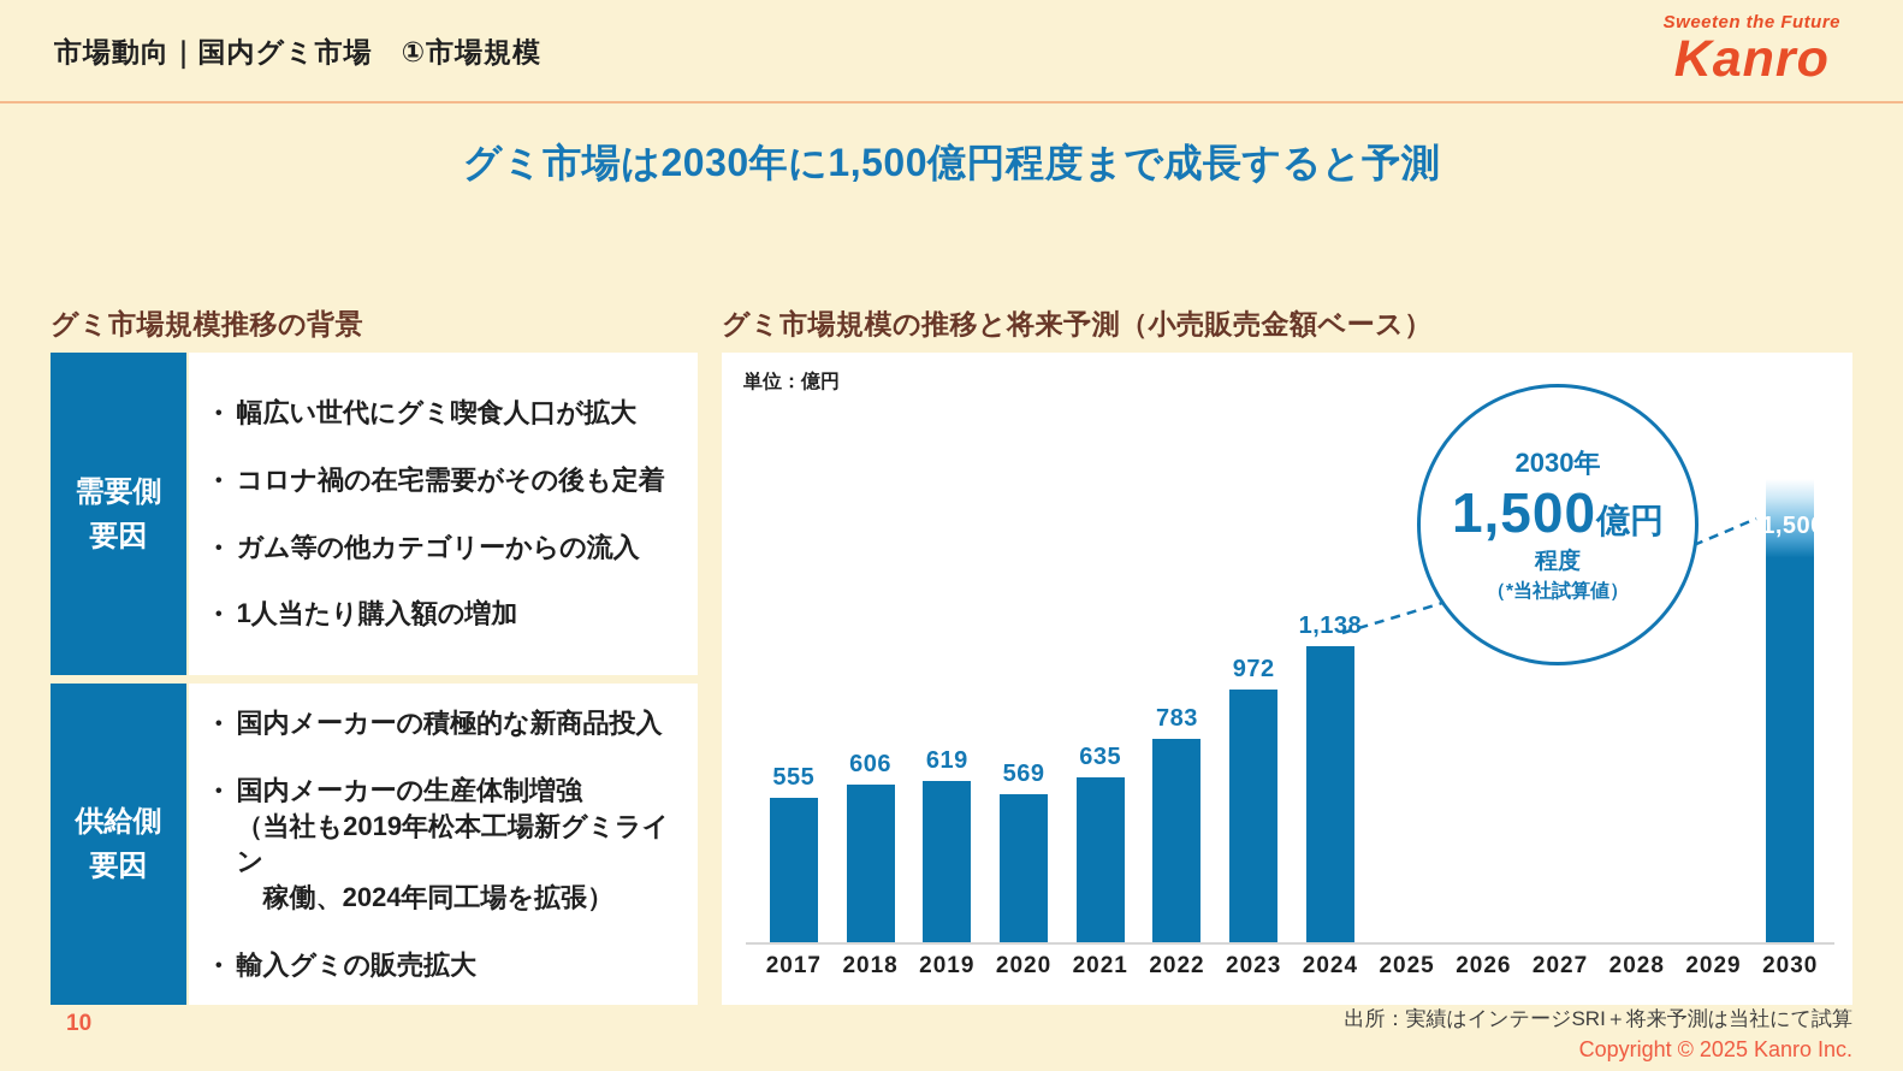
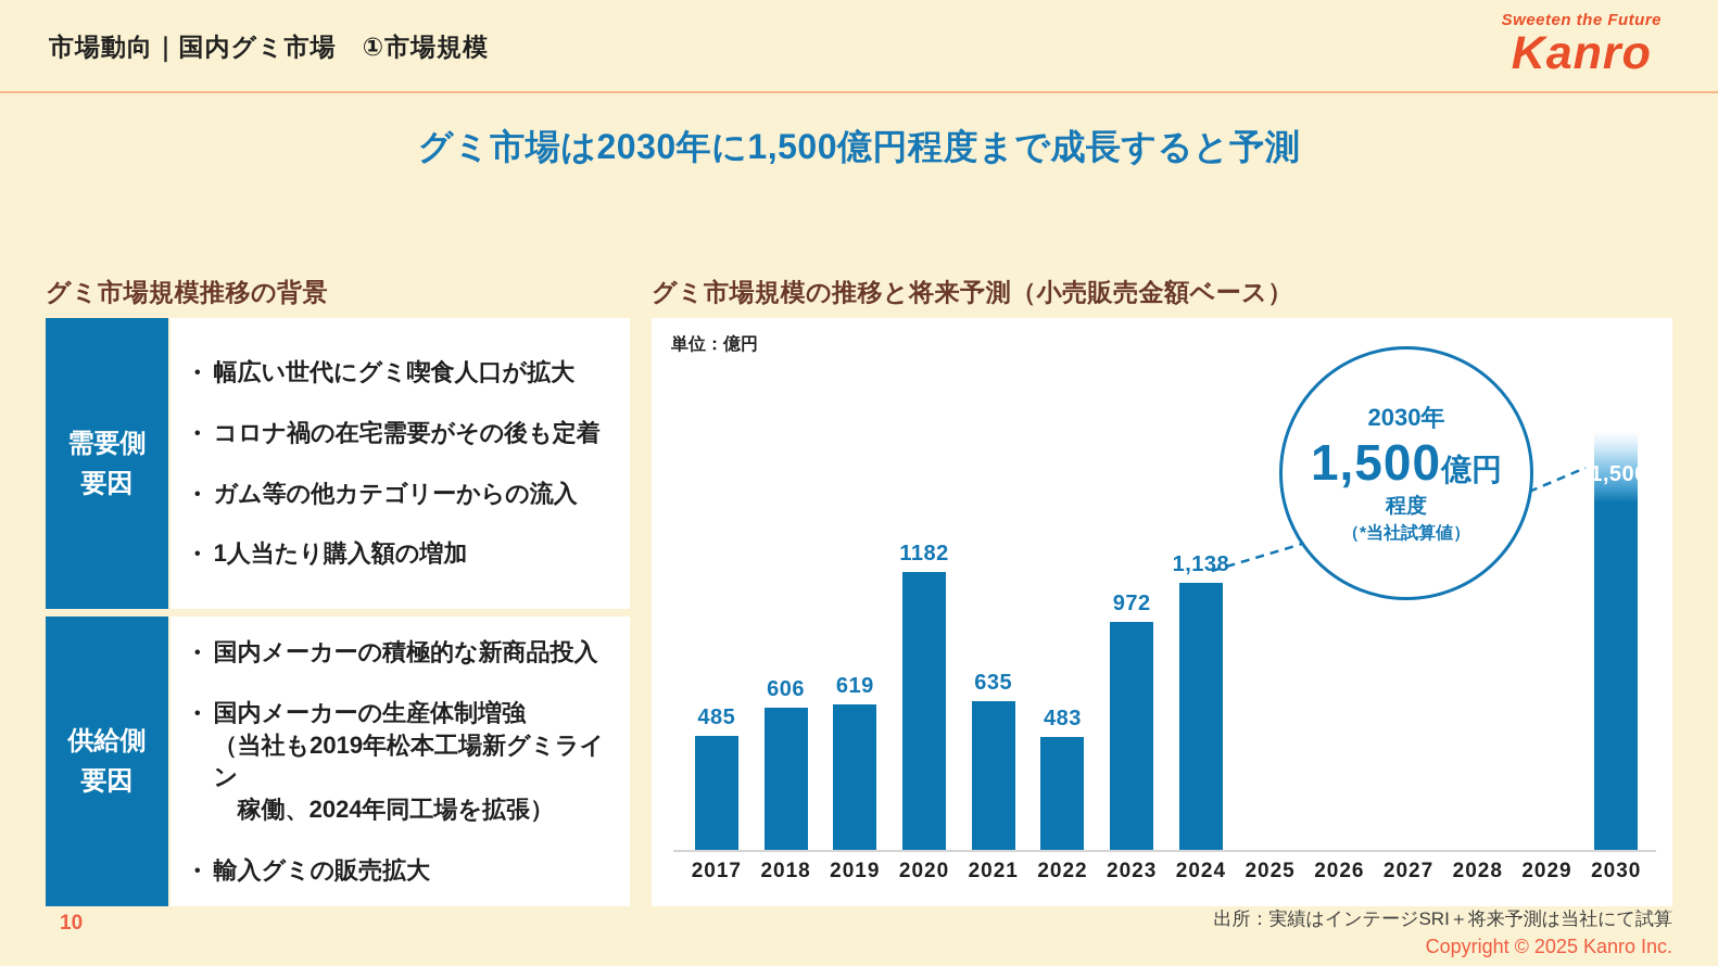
2017: 555 -> 485
2020: 569 -> 1182
2022: 783 -> 483
